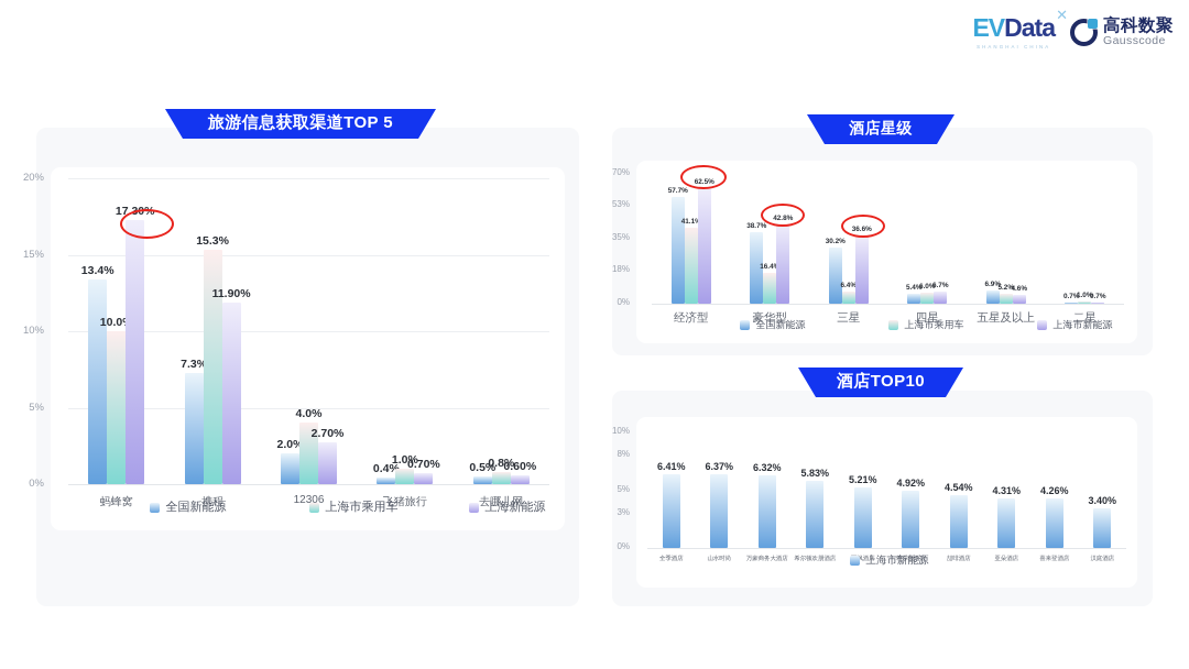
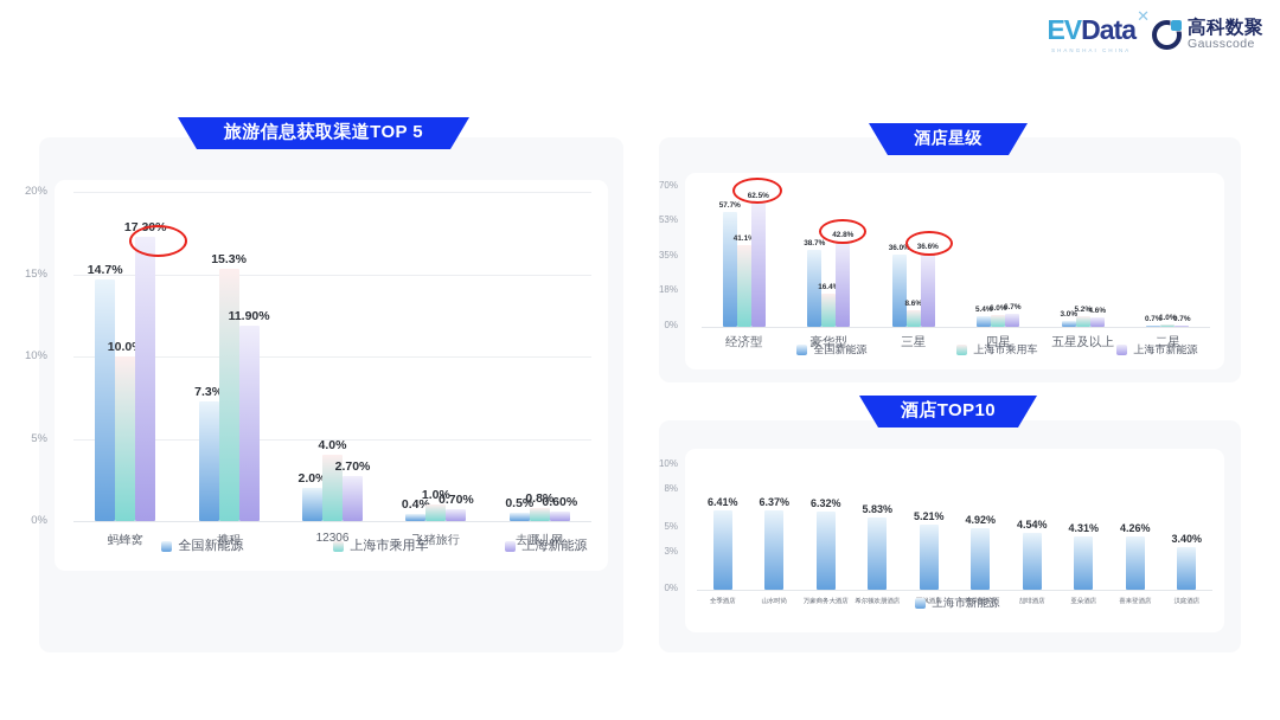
旅游信息获取渠道TOP 5/全国新能源/蚂蜂窝: 13.4% -> 14.7%
酒店星级/全国新能源/三星: 30.2% -> 36.0%
酒店星级/上海市乘用车/三星: 6.4% -> 8.6%
酒店星级/全国新能源/五星及以上: 6.9% -> 3.0%
